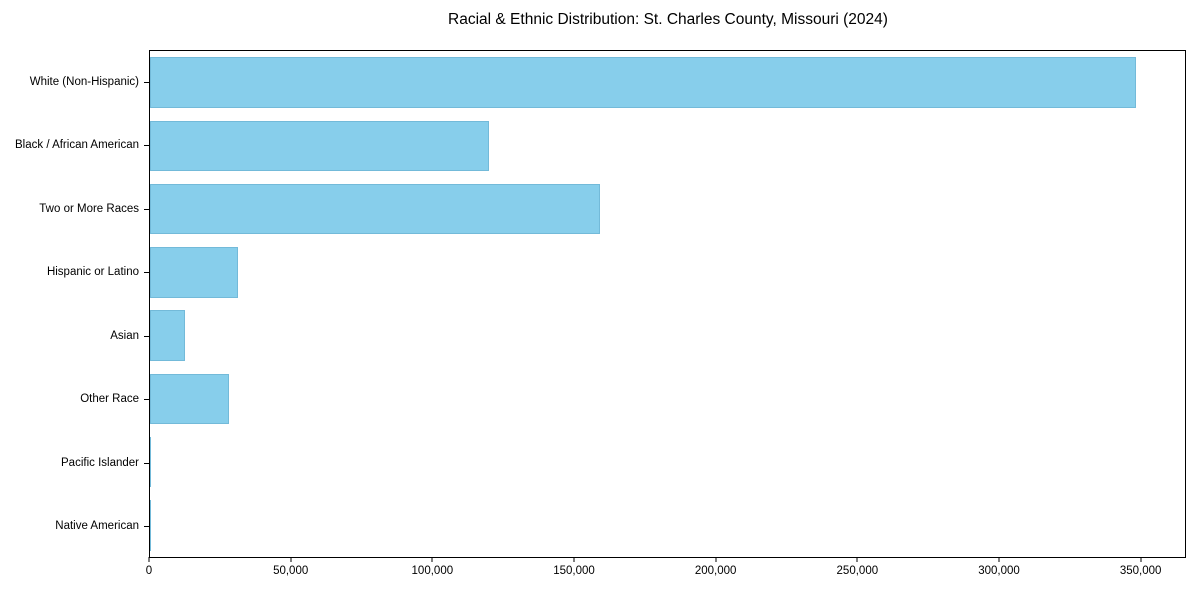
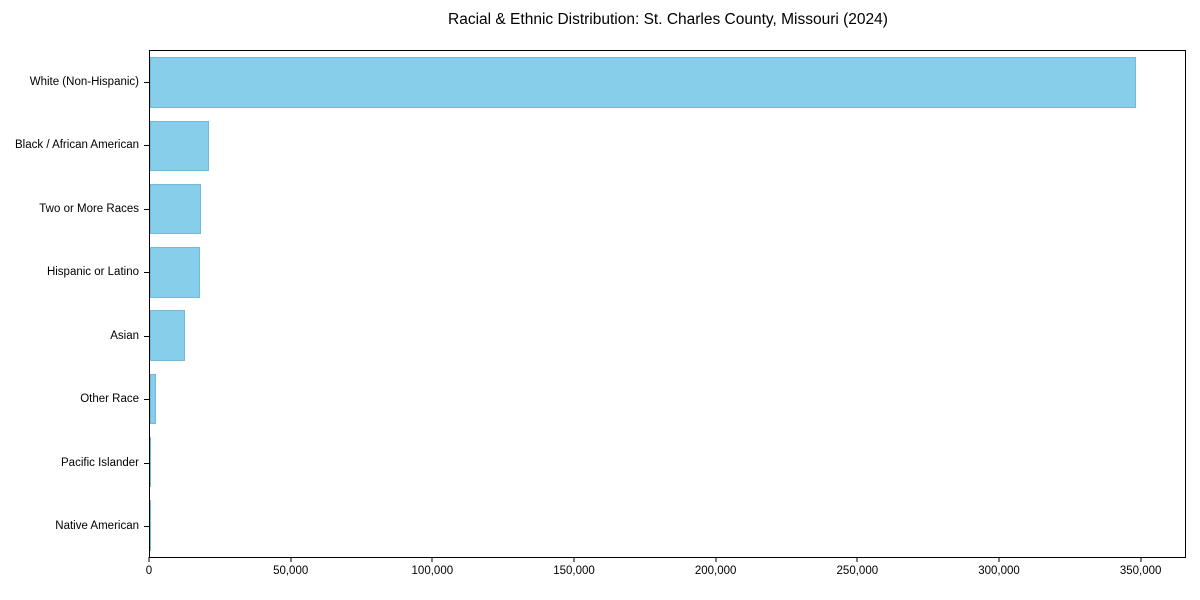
Black / African American: 120000 -> 21000
Two or More Races: 159000 -> 18000
Hispanic or Latino: 31000 -> 18000
Other Race: 28000 -> 2000
